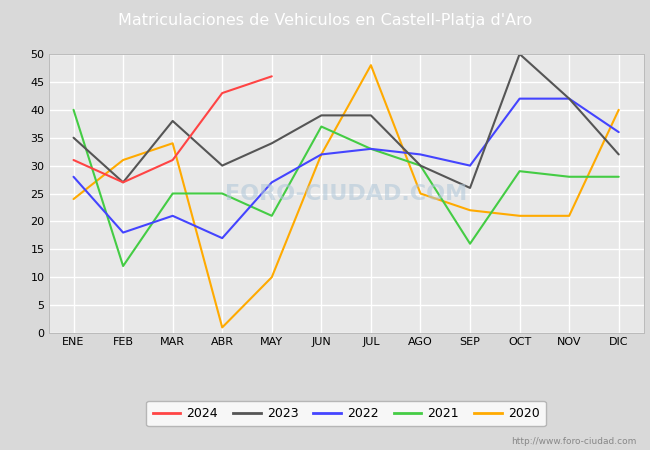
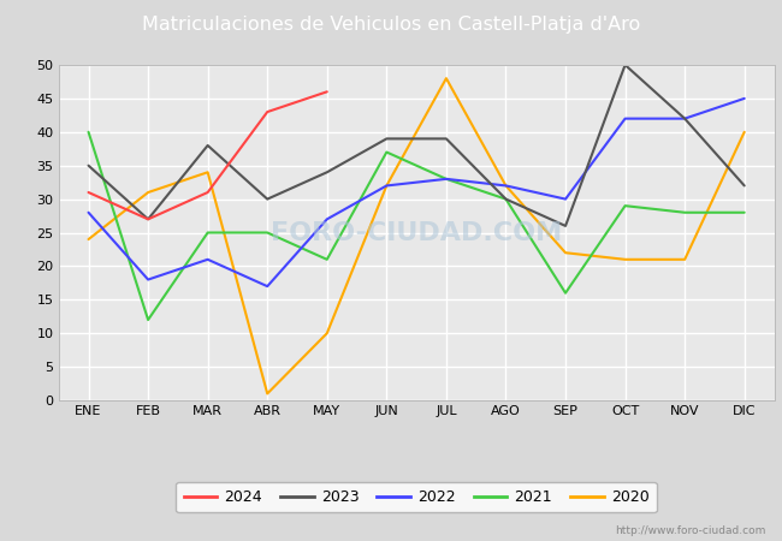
2020/AGO: 25 -> 32
2022/DIC: 36 -> 45
